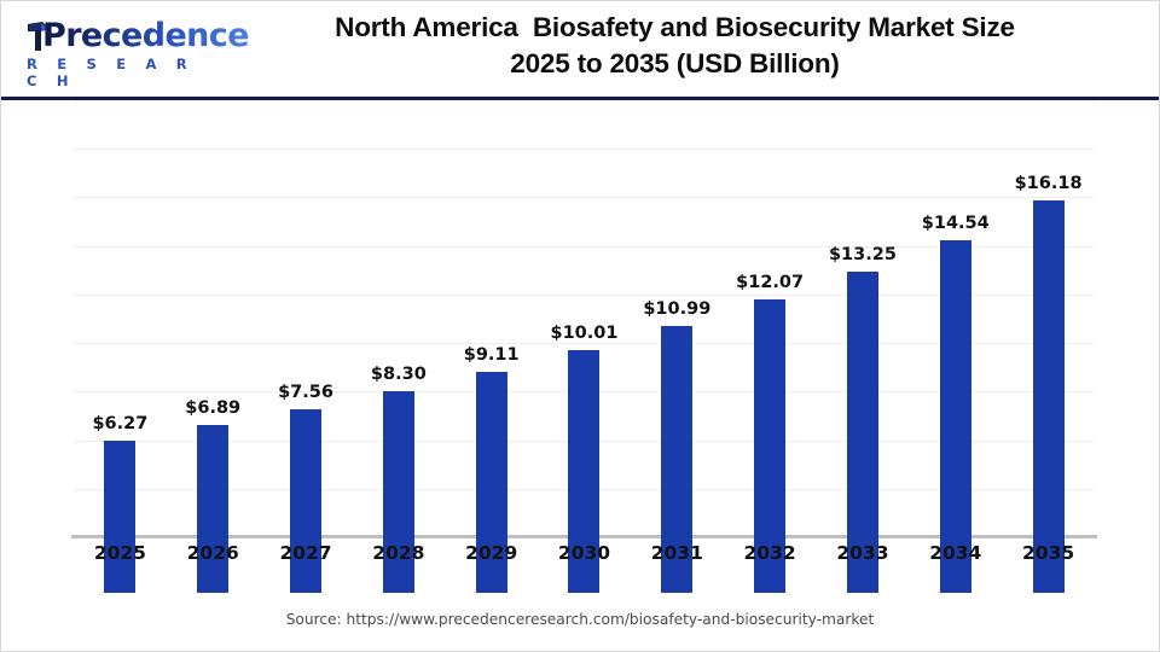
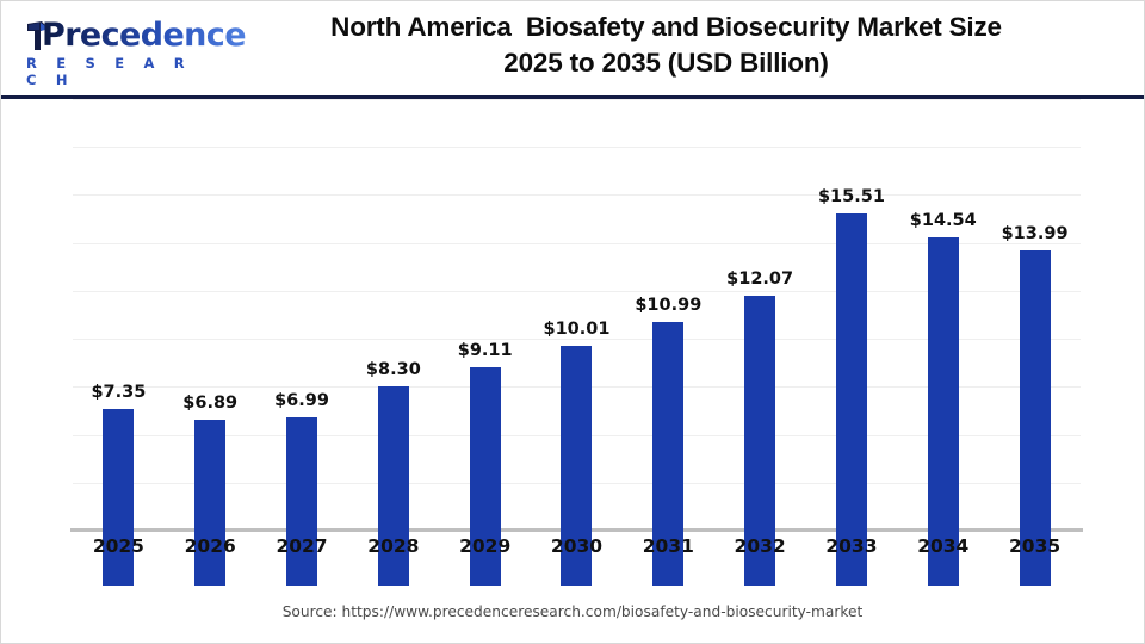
2025: $6.27 -> $7.35
2027: $7.56 -> $6.99
2033: $13.25 -> $15.51
2035: $16.18 -> $13.99
